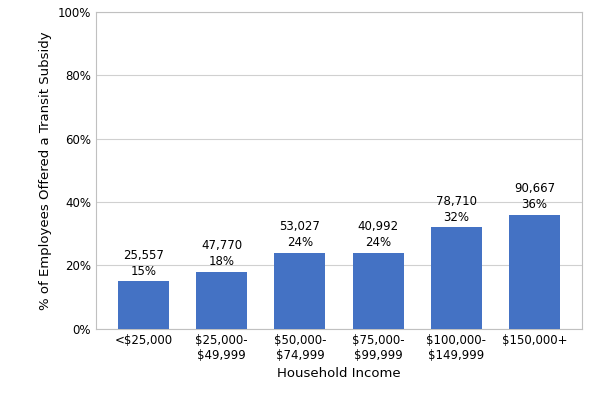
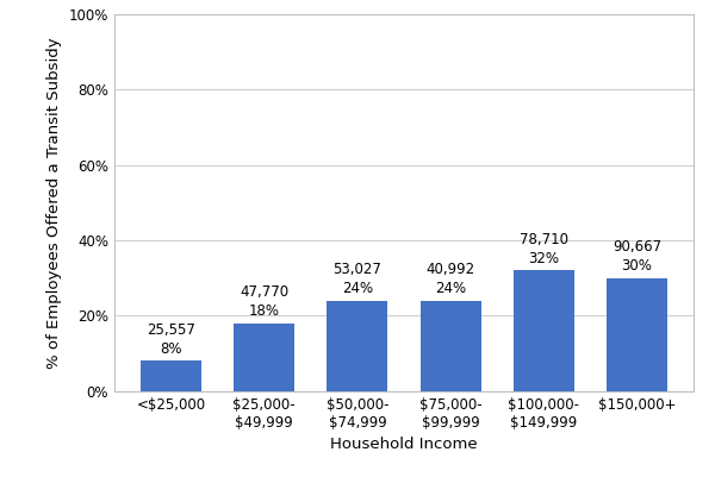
<$25,000: 15% -> 8%
$150,000+: 36% -> 30%
